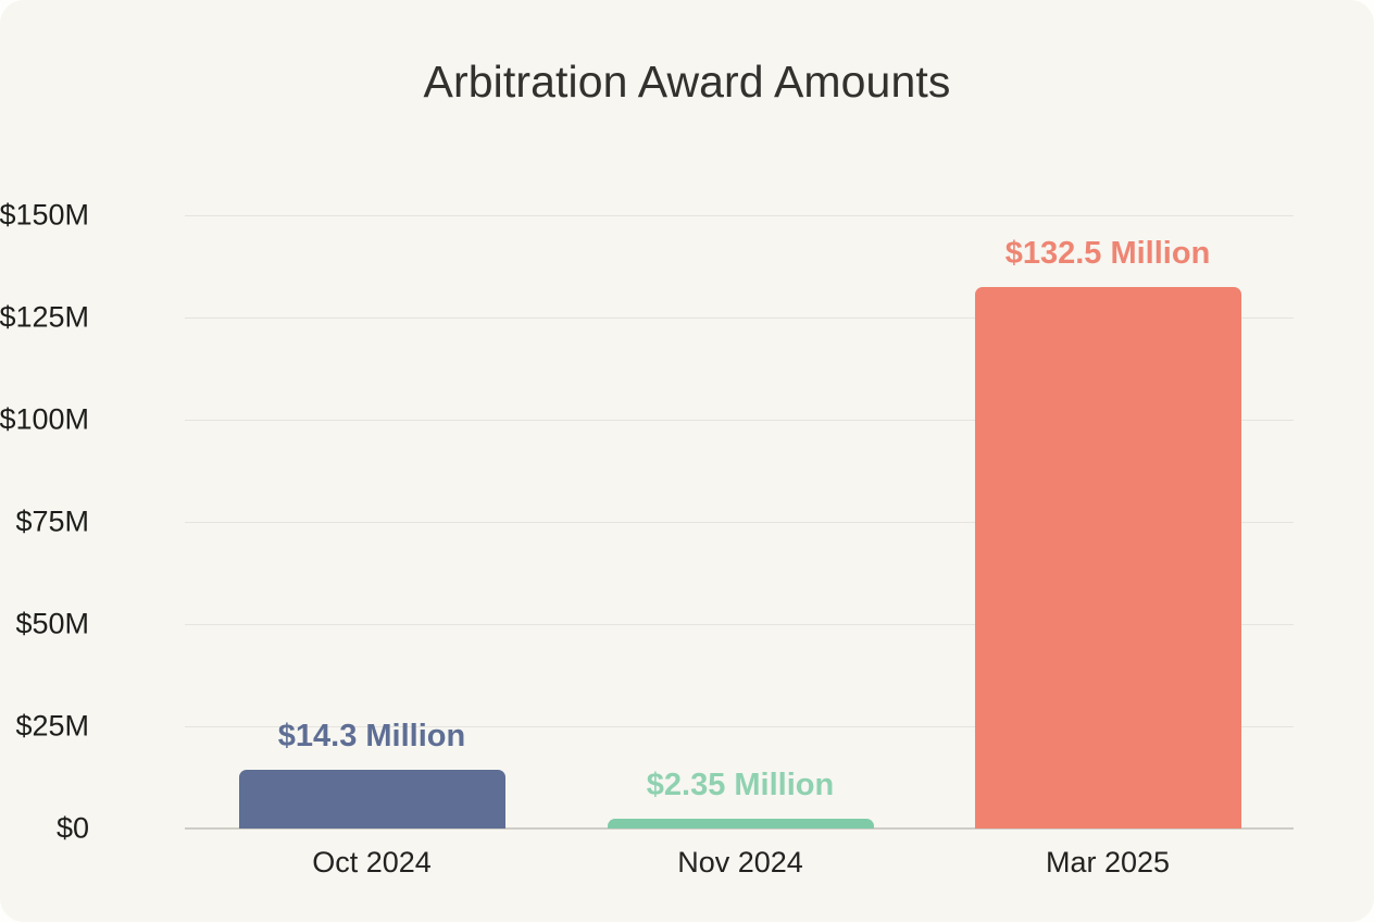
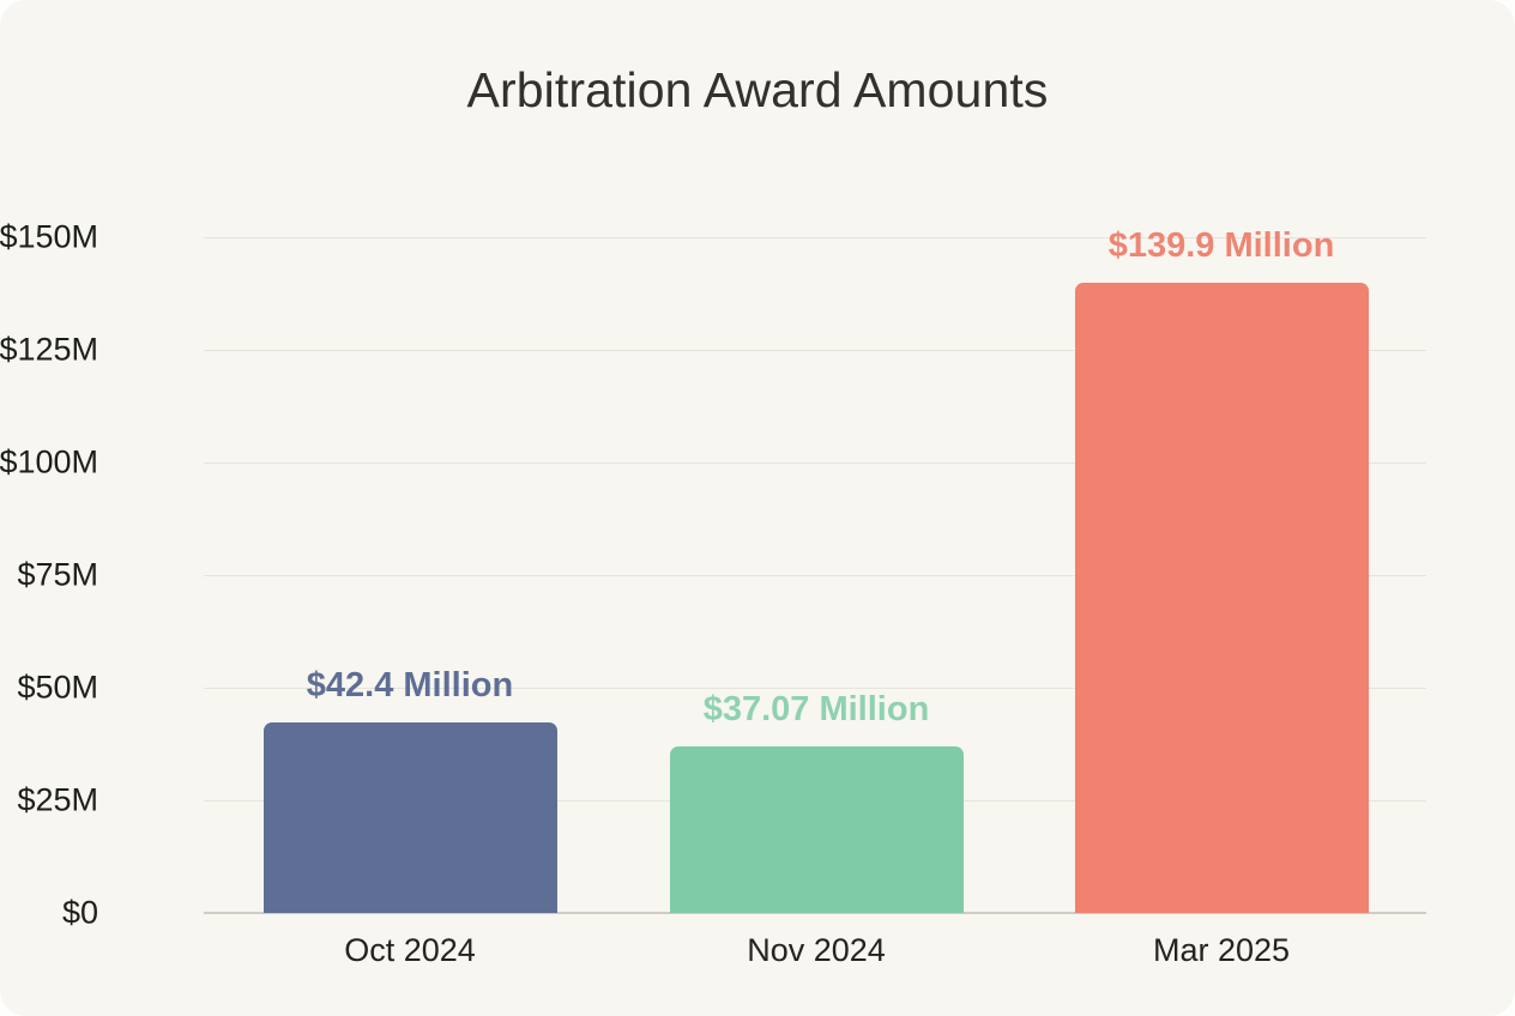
Oct 2024: $14.3 -> $42.4
Nov 2024: $2.35 -> $37.07
Mar 2025: $132.5 -> $139.9
